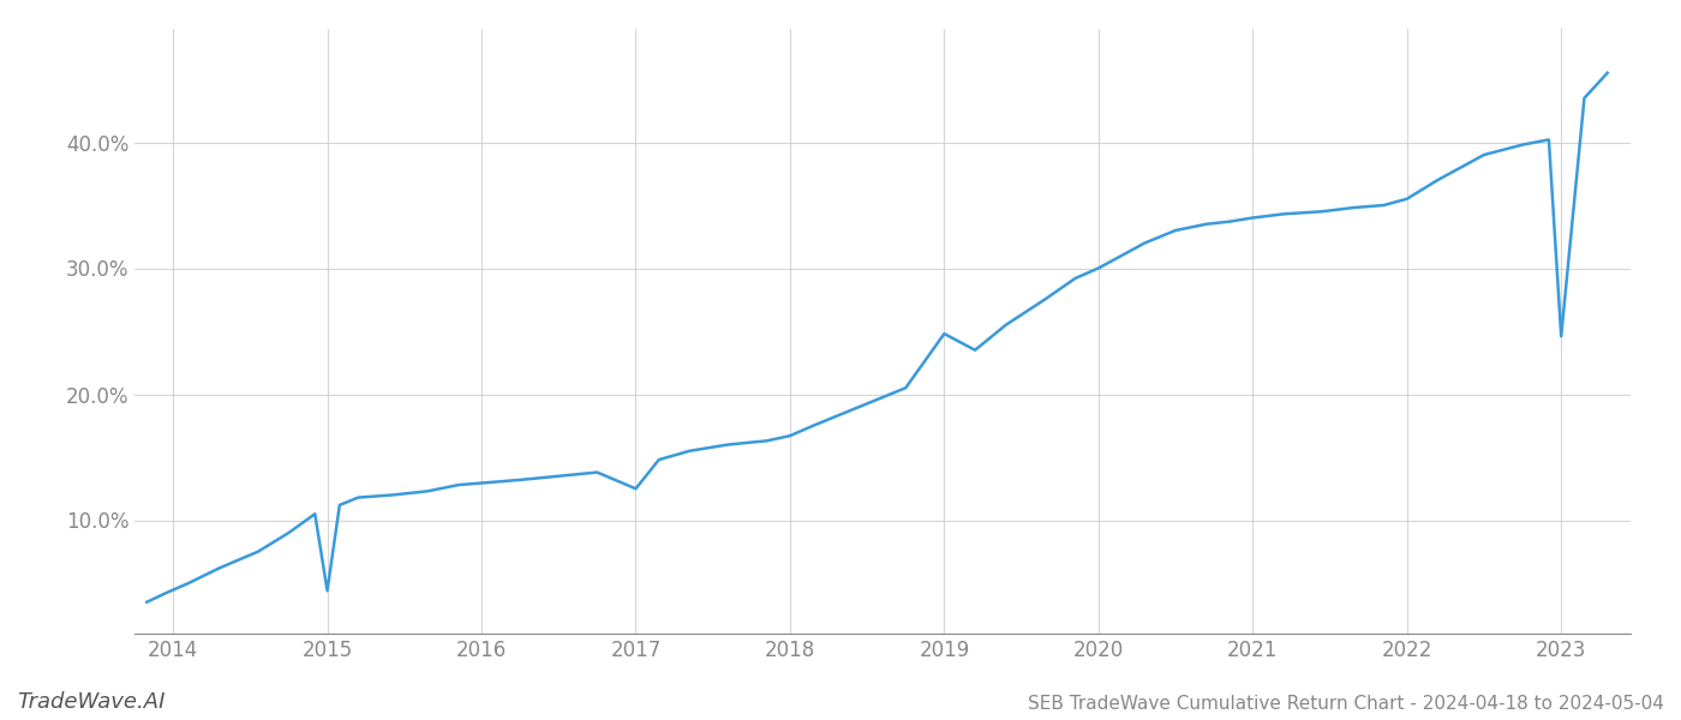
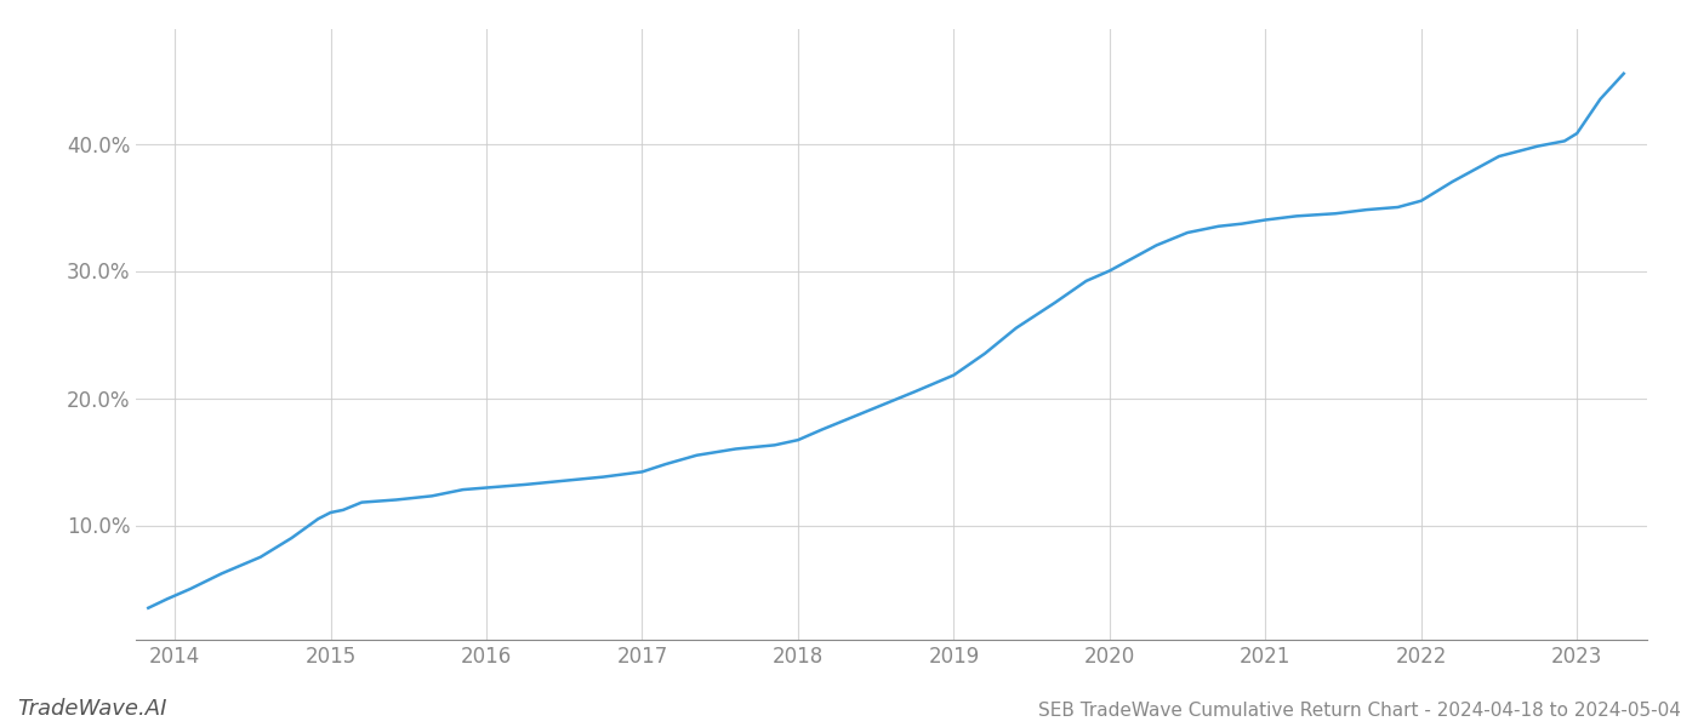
2015: 4.4% -> 11.0%
2017: 12.5% -> 14.2%
2019: 24.8% -> 21.8%
2023: 24.6% -> 40.8%
